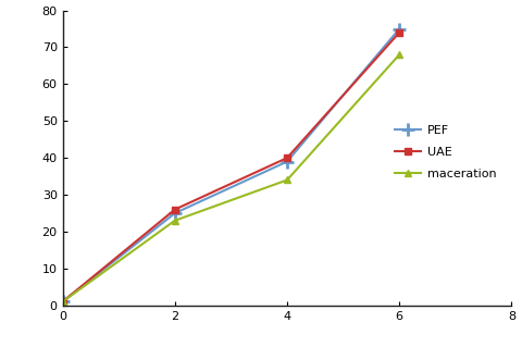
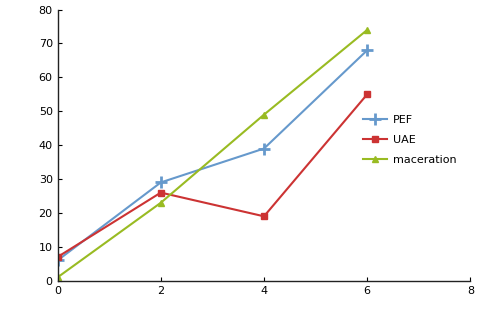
PEF/0: 1 -> 6
UAE/0: 1 -> 7
PEF/2: 25 -> 29
UAE/4: 40 -> 19
maceration/4: 34 -> 49
PEF/6: 75 -> 68
UAE/6: 74 -> 55
maceration/6: 68 -> 74
